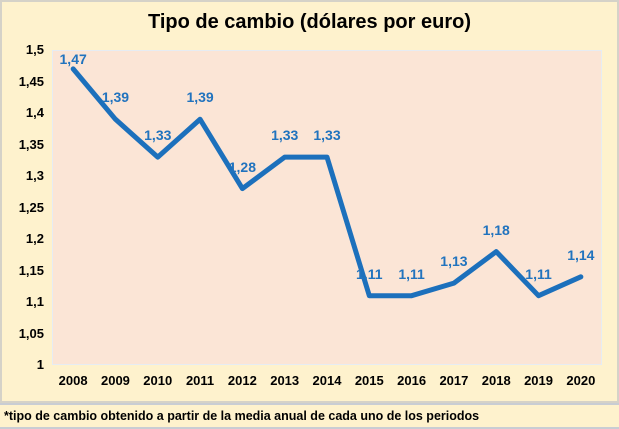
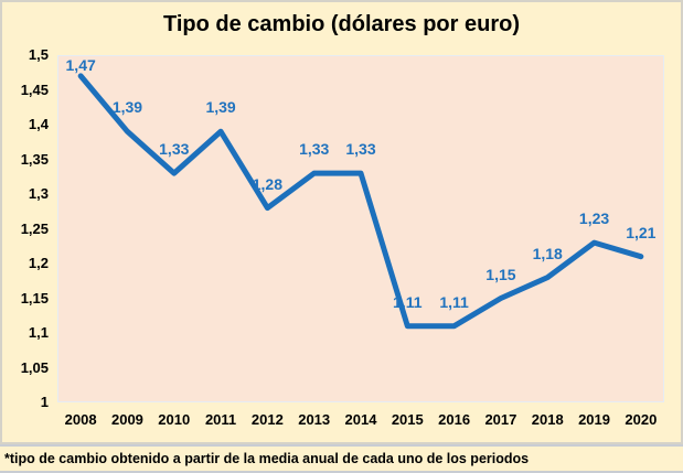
2017: 1,13 -> 1,15
2019: 1,11 -> 1,23
2020: 1,14 -> 1,21
